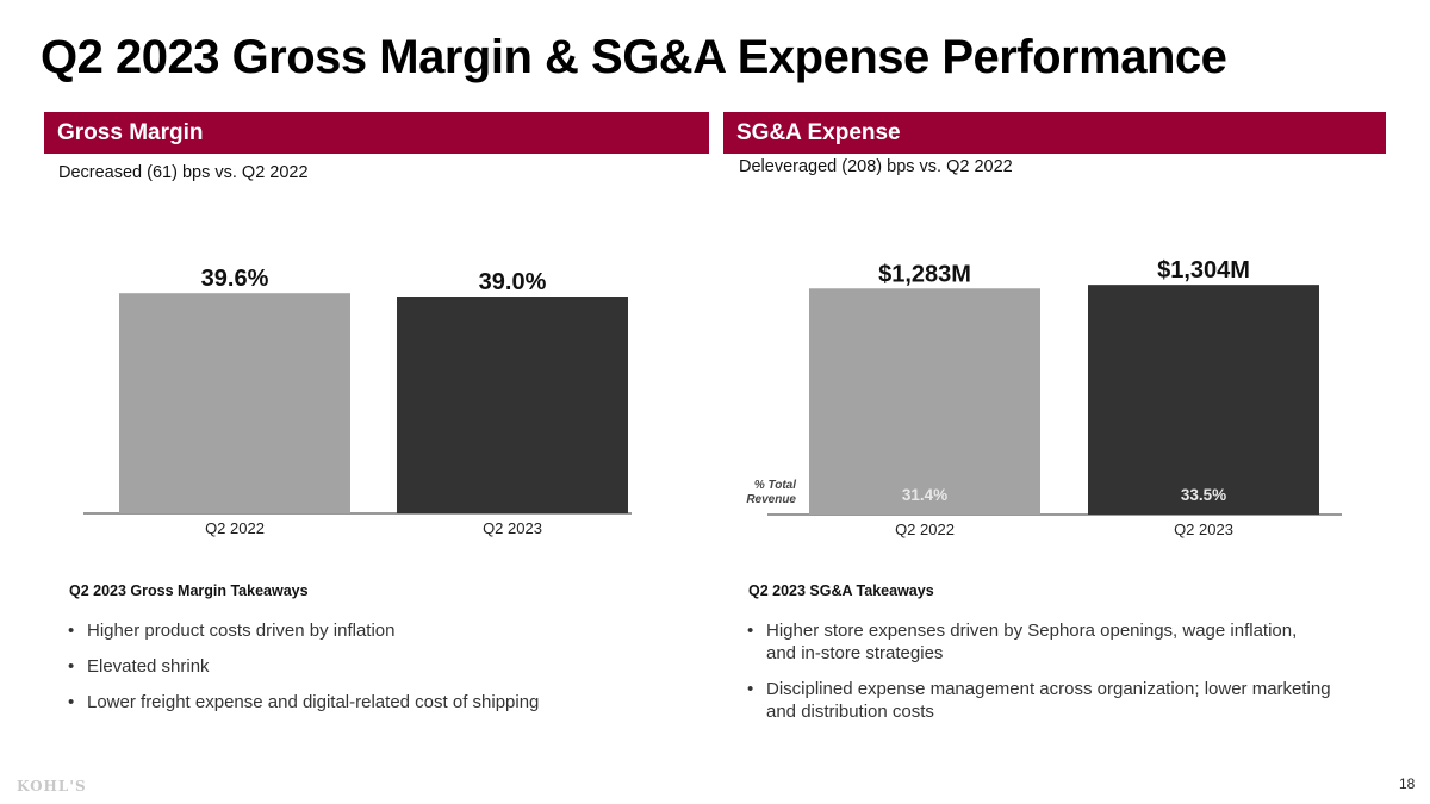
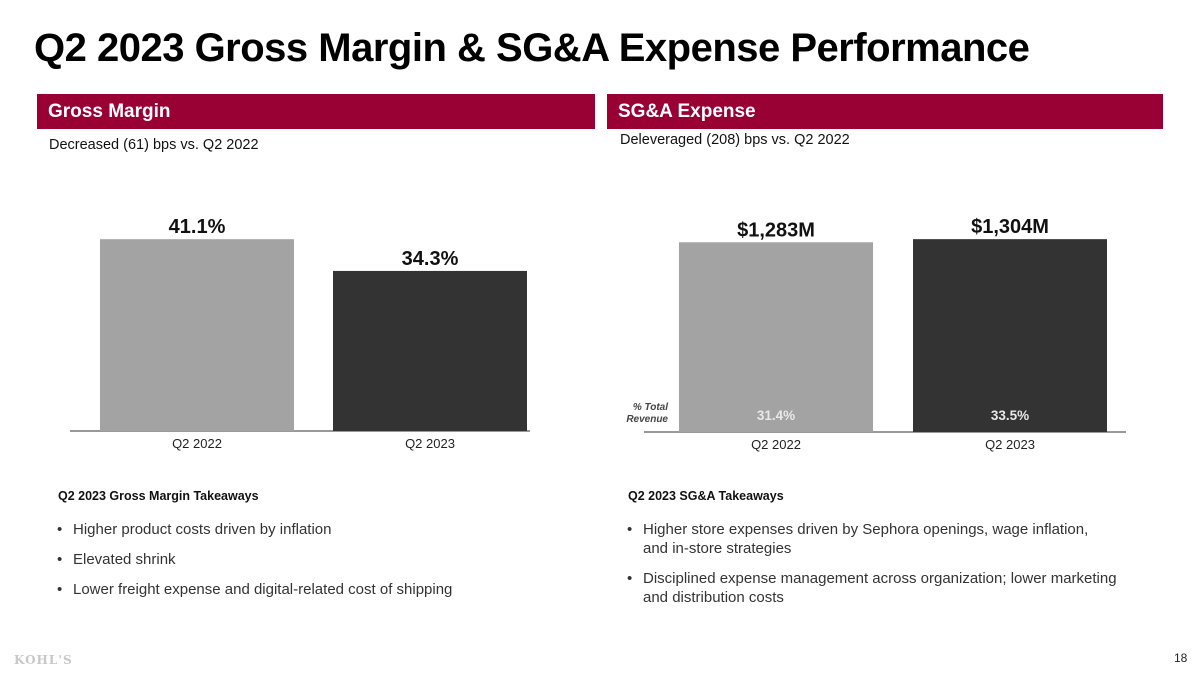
Gross Margin/Q2 2022: 39.6% -> 41.1%
Gross Margin/Q2 2023: 39.0% -> 34.3%
